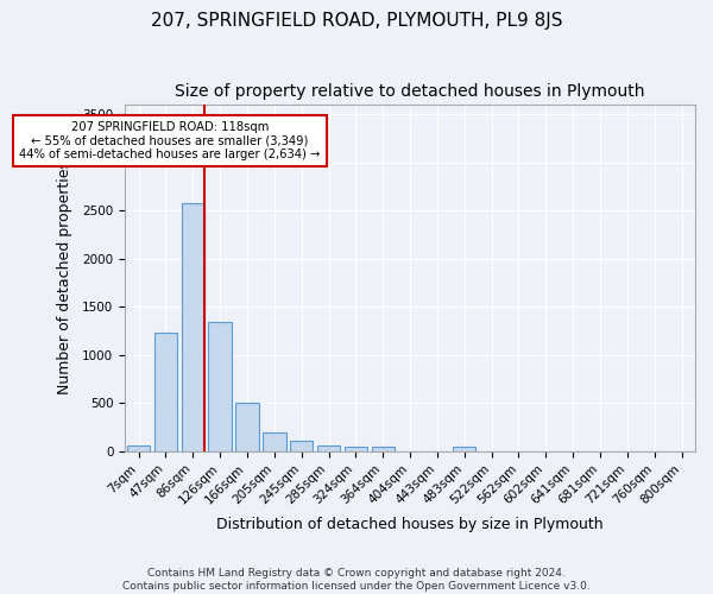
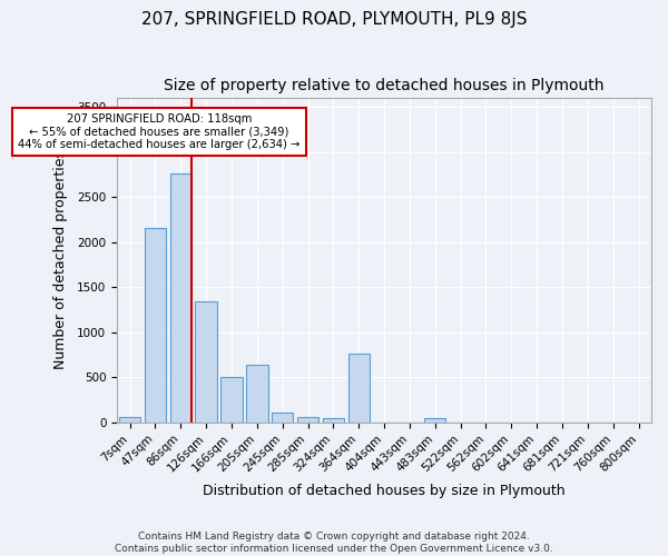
47sqm: 1230 -> 2160
86sqm: 2580 -> 2760
205sqm: 200 -> 640
364sqm: 40 -> 760
